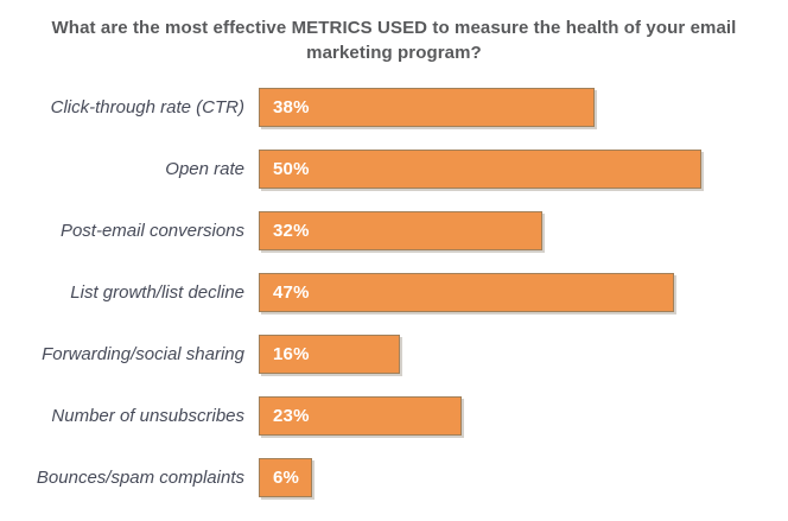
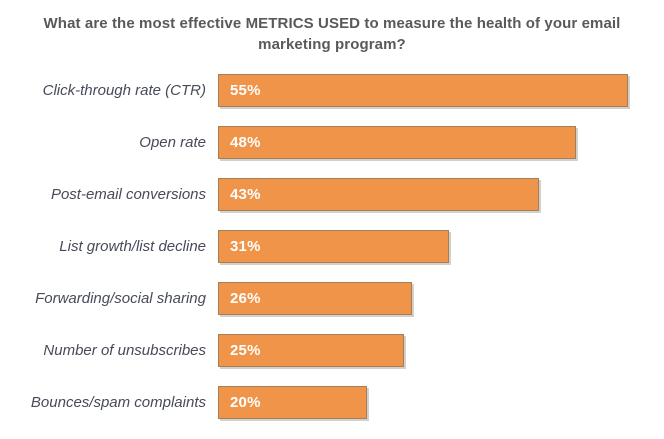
Click-through rate (CTR): 38% -> 55%
Open rate: 50% -> 48%
Post-email conversions: 32% -> 43%
List growth/list decline: 47% -> 31%
Forwarding/social sharing: 16% -> 26%
Number of unsubscribes: 23% -> 25%
Bounces/spam complaints: 6% -> 20%
